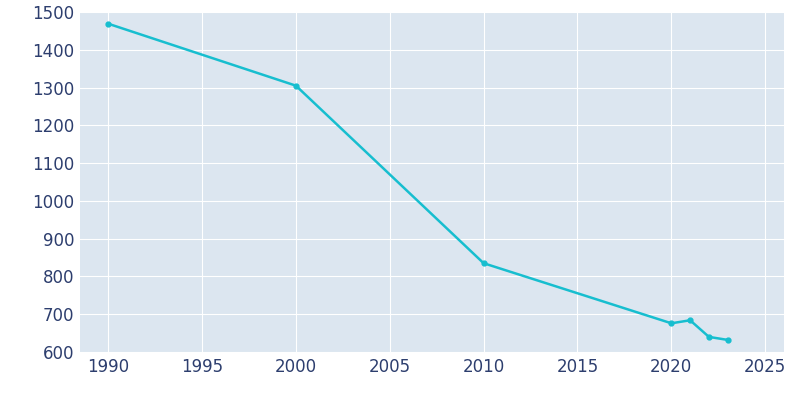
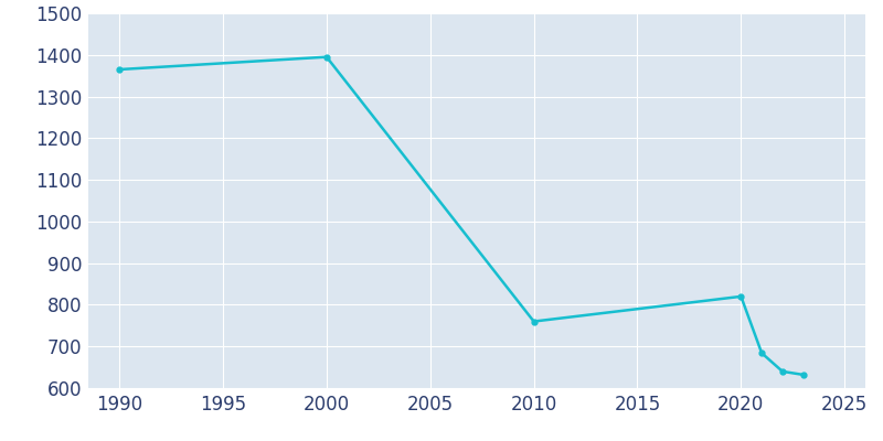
1990: 1469 -> 1365
2000: 1305 -> 1395
2010: 835 -> 760
2020: 676 -> 820
